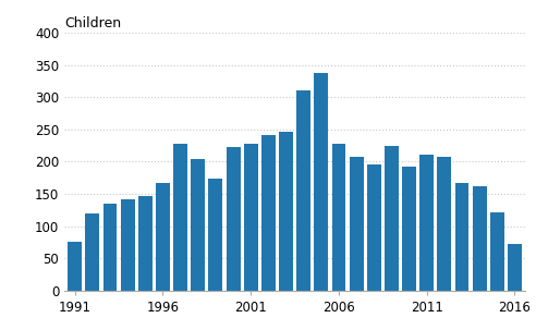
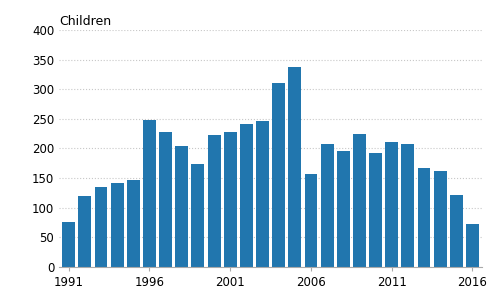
1996: 167 -> 248
2006: 228 -> 156
